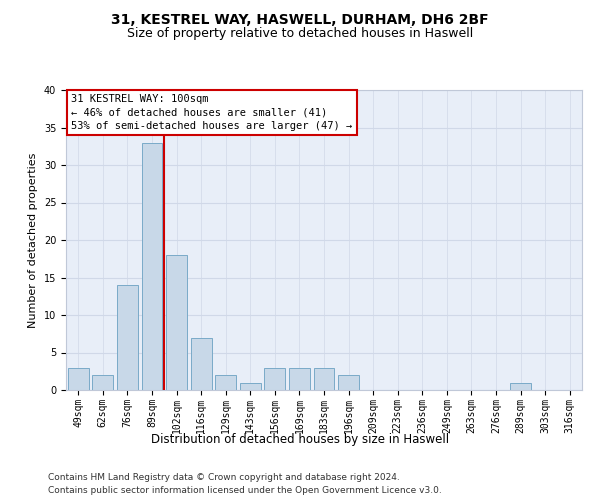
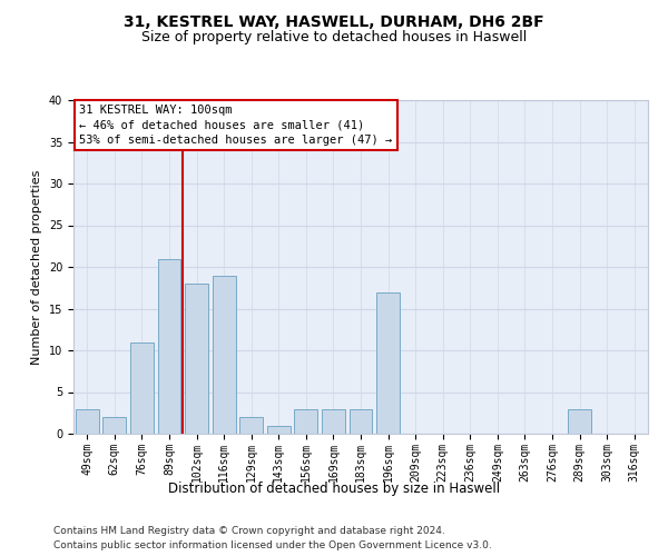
76sqm: 14 -> 11
89sqm: 33 -> 21
116sqm: 7 -> 19
196sqm: 2 -> 17
289sqm: 1 -> 3
